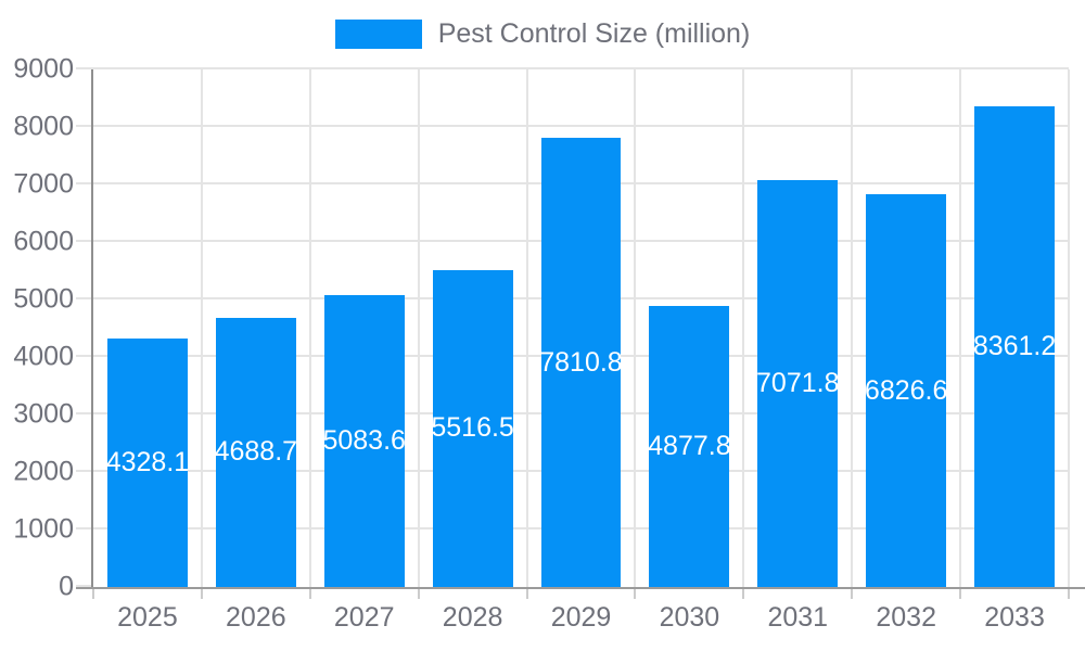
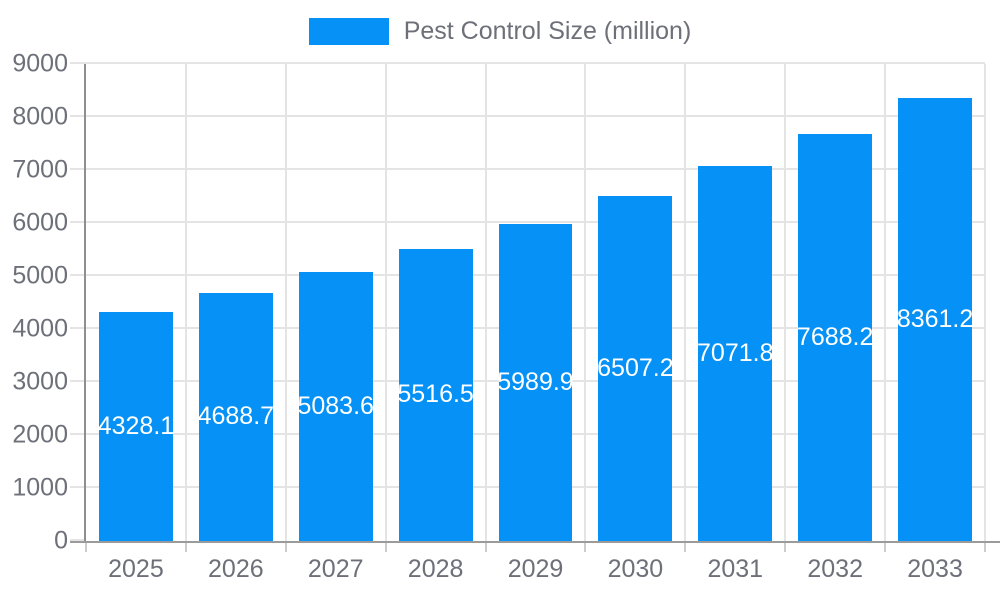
2029: 7810.8 -> 5989.9
2030: 4877.8 -> 6507.2
2032: 6826.6 -> 7688.2
